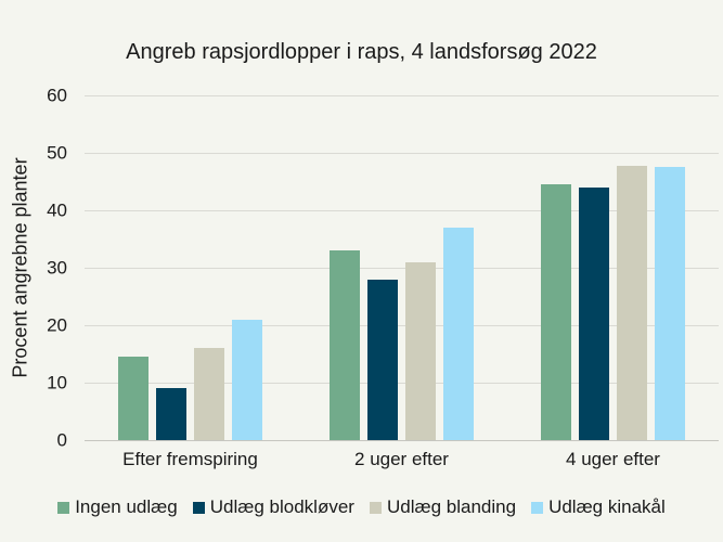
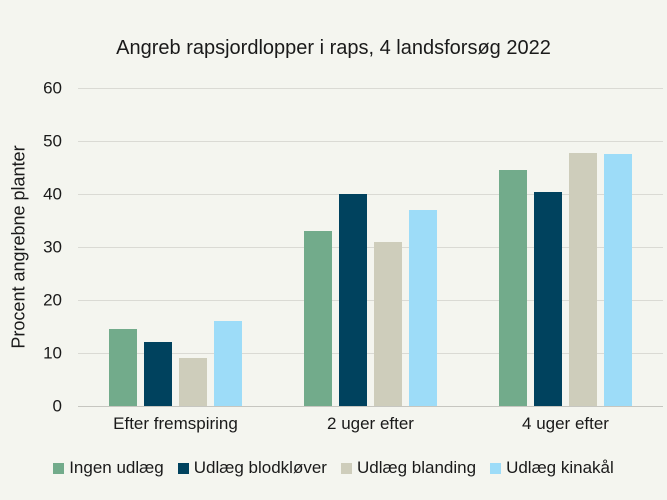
Udlæg blodkløver/Efter fremspiring: 9 -> 12
Udlæg blanding/Efter fremspiring: 16 -> 9
Udlæg kinakål/Efter fremspiring: 21 -> 16
Udlæg blodkløver/2 uger efter: 28 -> 40
Udlæg blodkløver/4 uger efter: 44 -> 40
